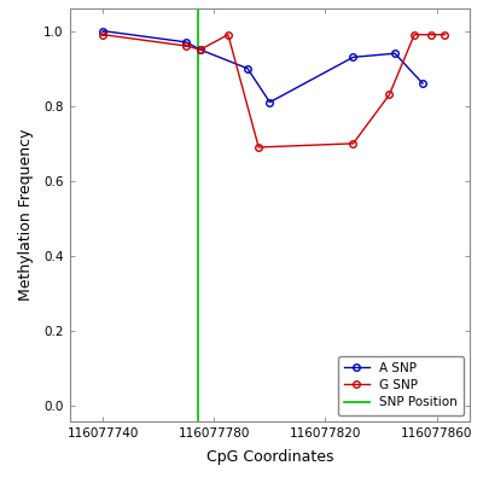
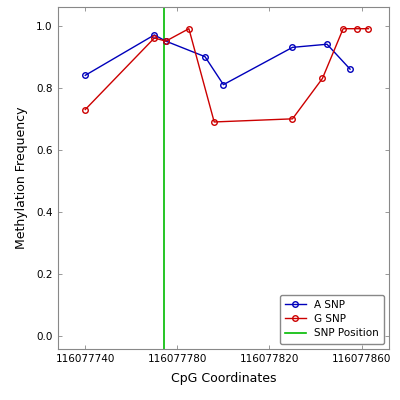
A SNP/116077740: 1.00 -> 0.84
G SNP/116077740: 0.99 -> 0.73
